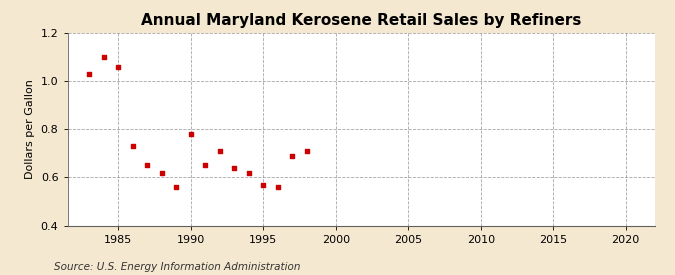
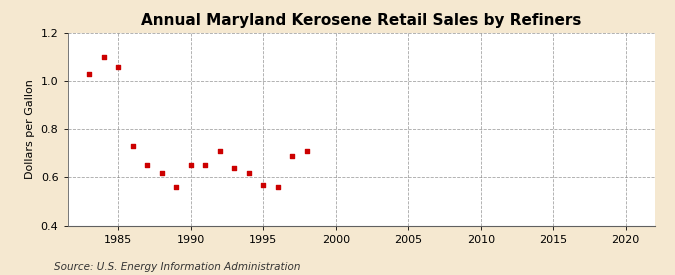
1990: 0.78 -> 0.65
